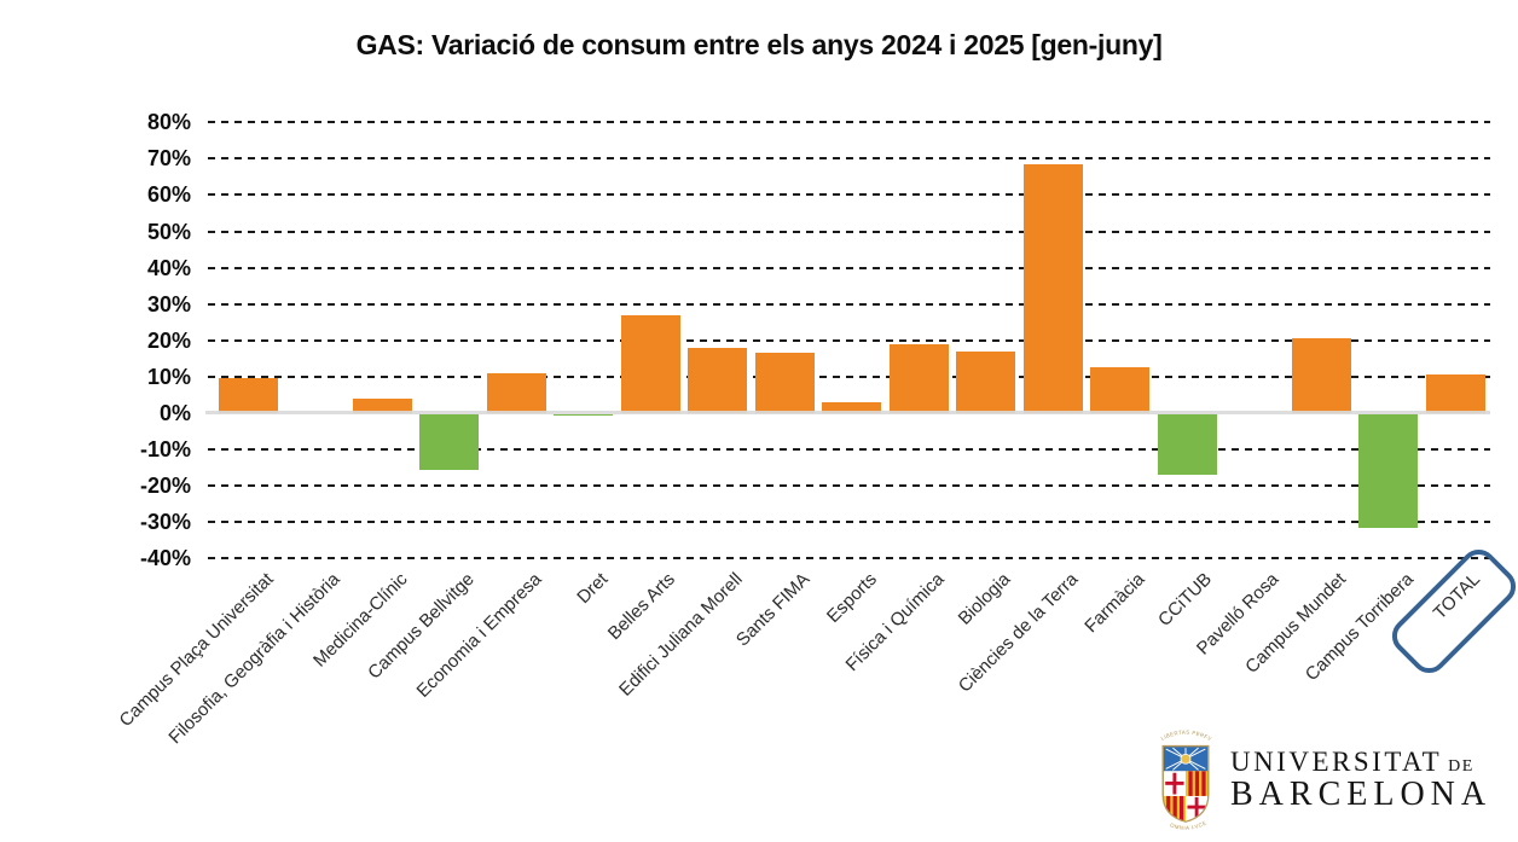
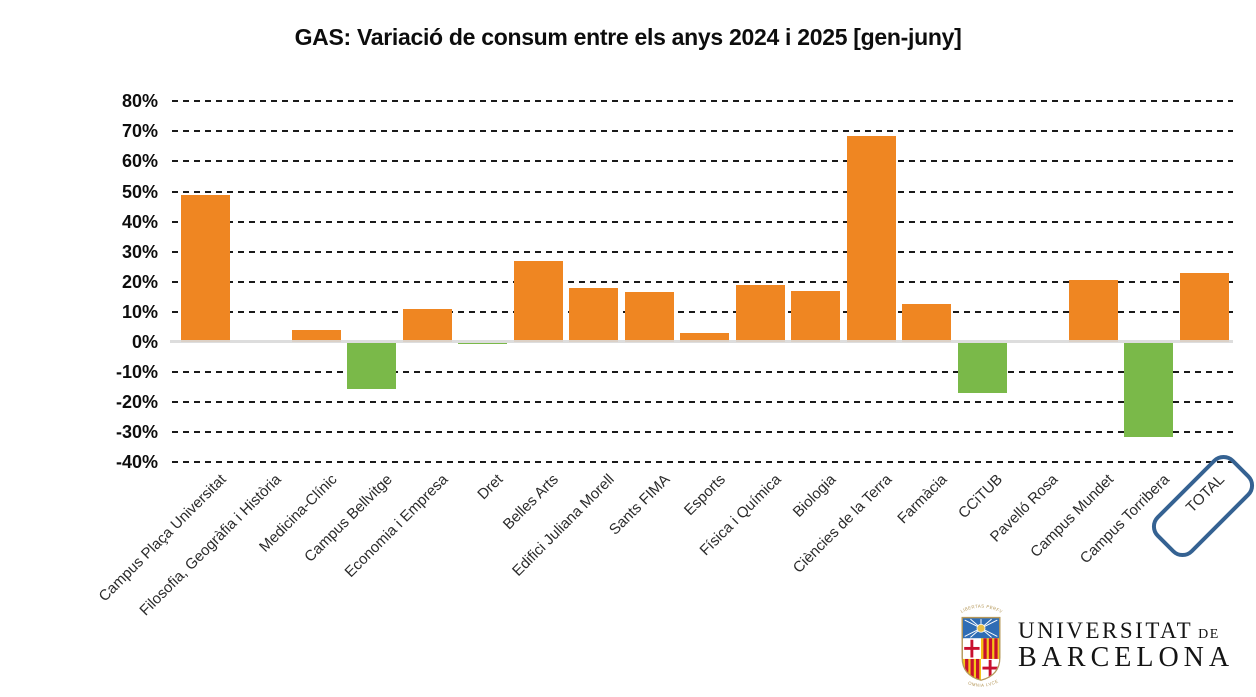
Campus Plaça Universitat: 10% -> 49%
TOTAL: 10% -> 23%
